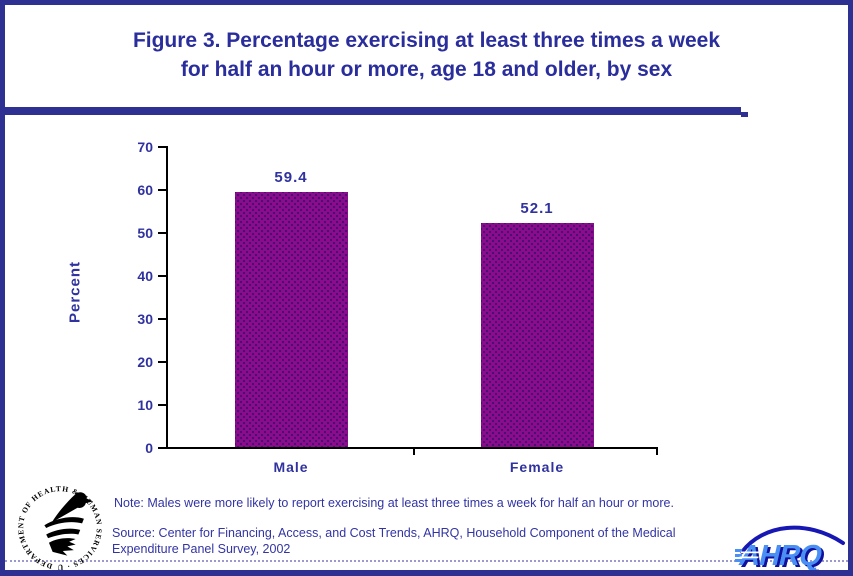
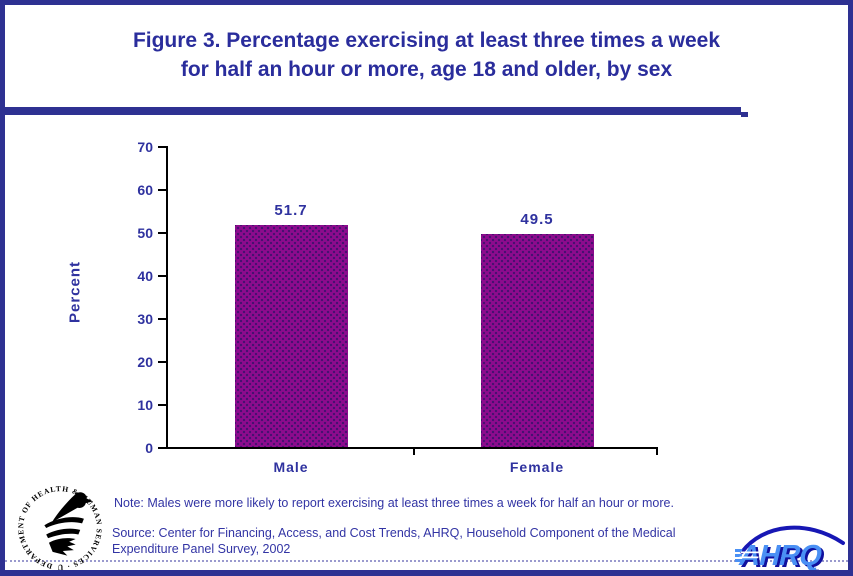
Male: 59.4 -> 51.7
Female: 52.1 -> 49.5
